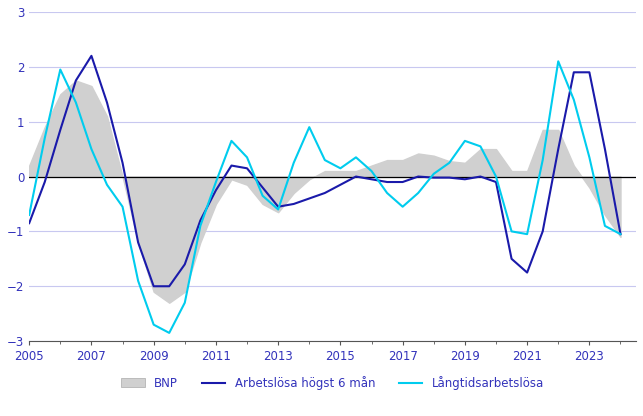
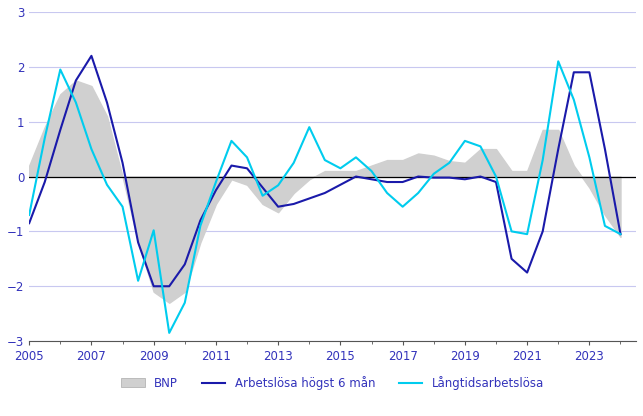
Långtidsarbetslösa/2009: -2.70 -> -0.98
Långtidsarbetslösa/2013: -0.60 -> -0.16
